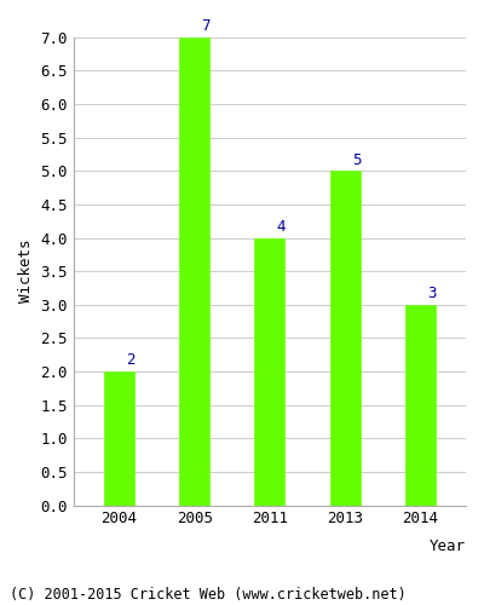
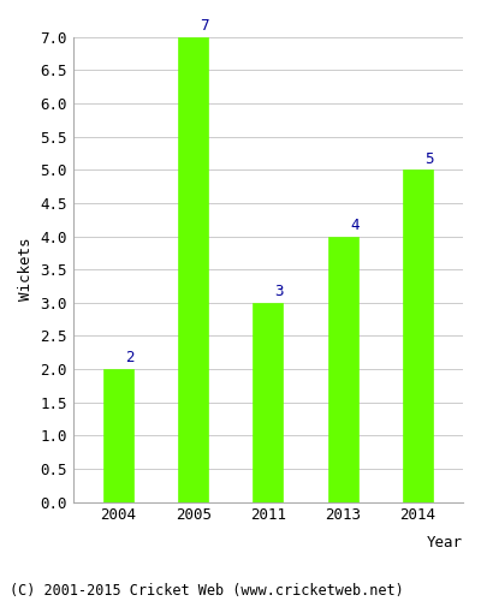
2011: 4 -> 3
2013: 5 -> 4
2014: 3 -> 5
